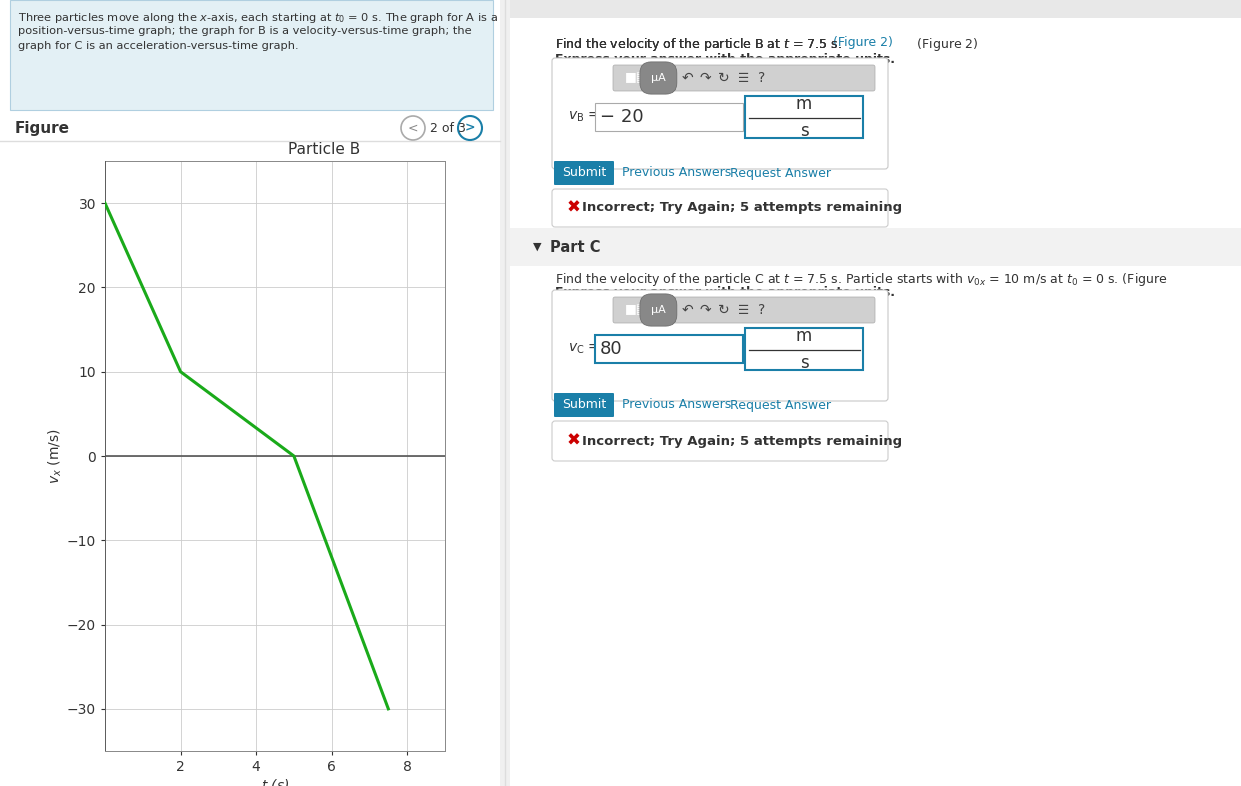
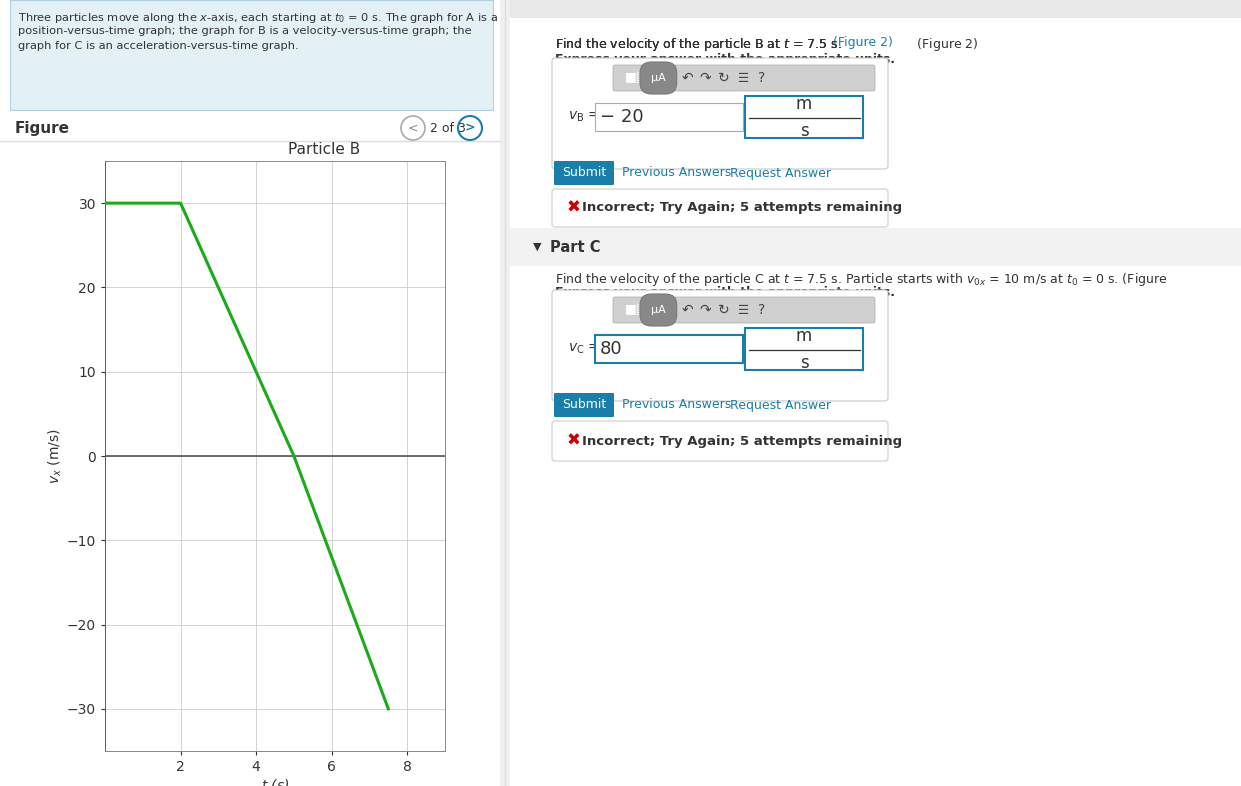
2: 10 -> 30
